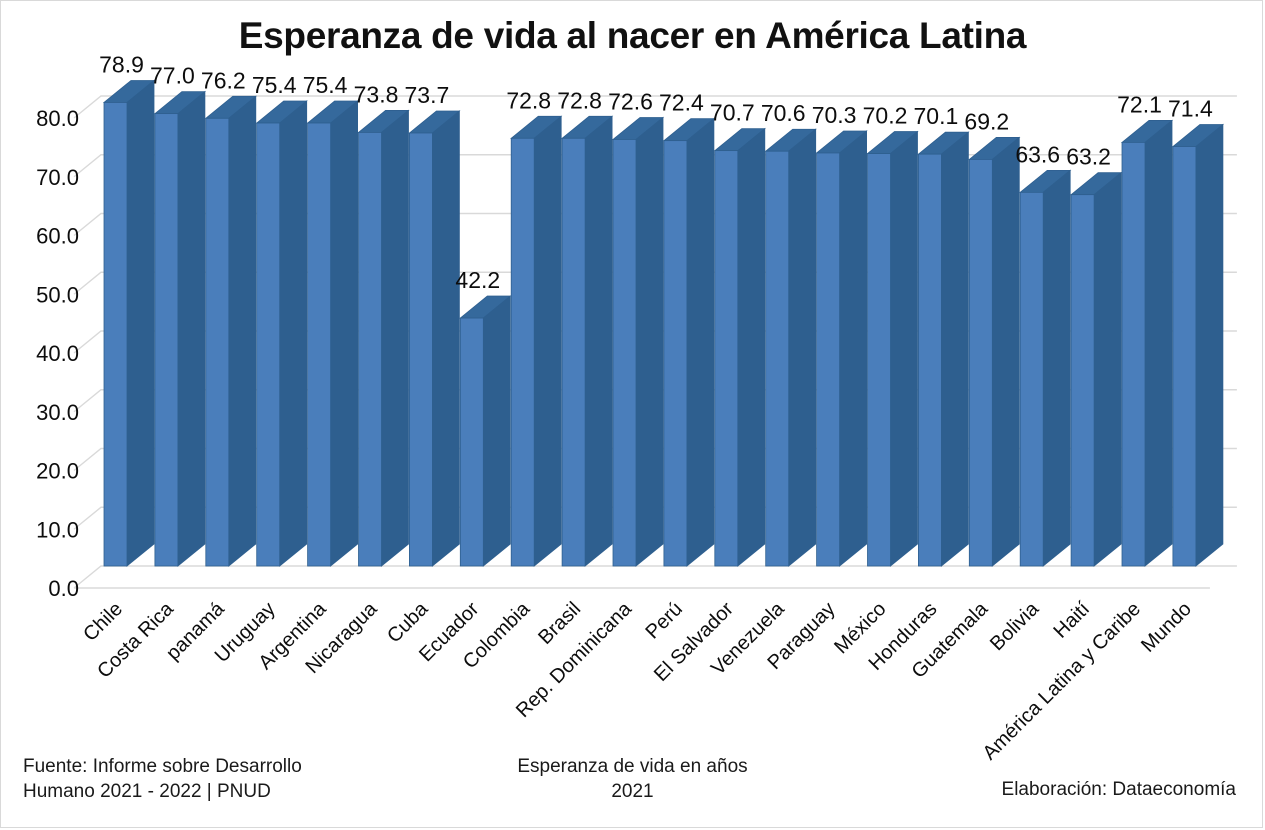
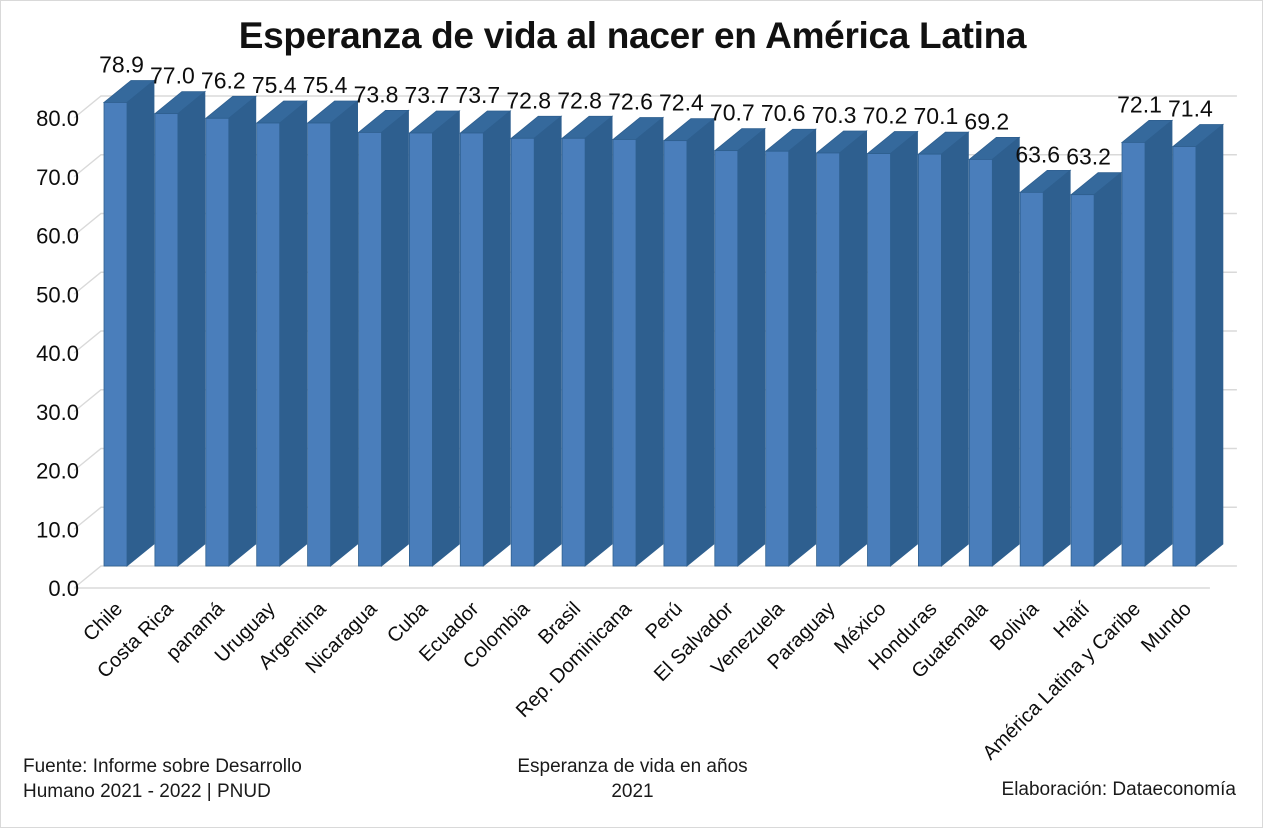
Ecuador: 42.2 -> 73.7
